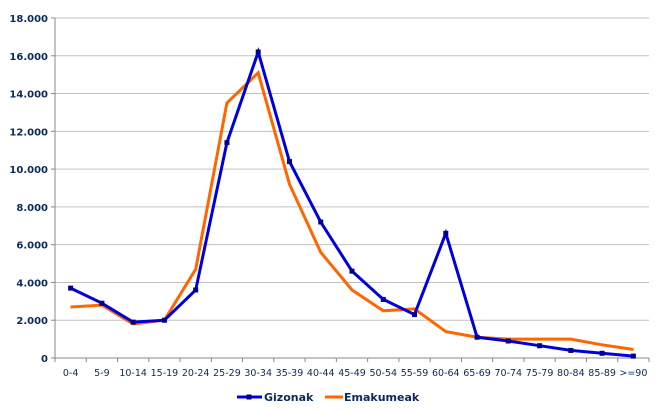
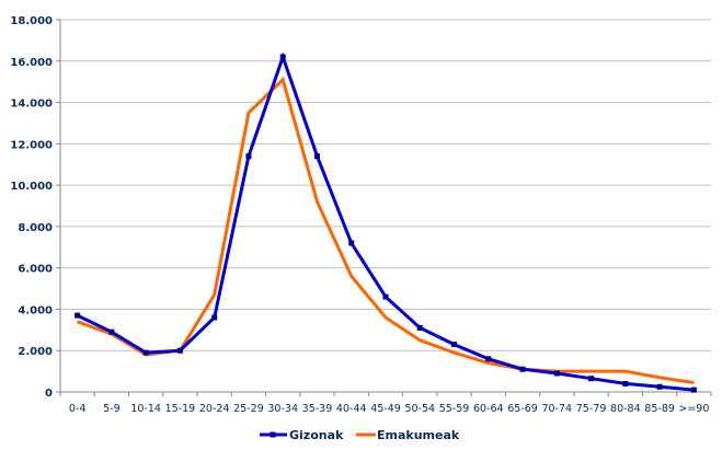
Emakumeak/0-4: 2700 -> 3400
Gizonak/35-39: 10400 -> 11400
Emakumeak/55-59: 2600 -> 1900
Gizonak/60-64: 6600 -> 1600
